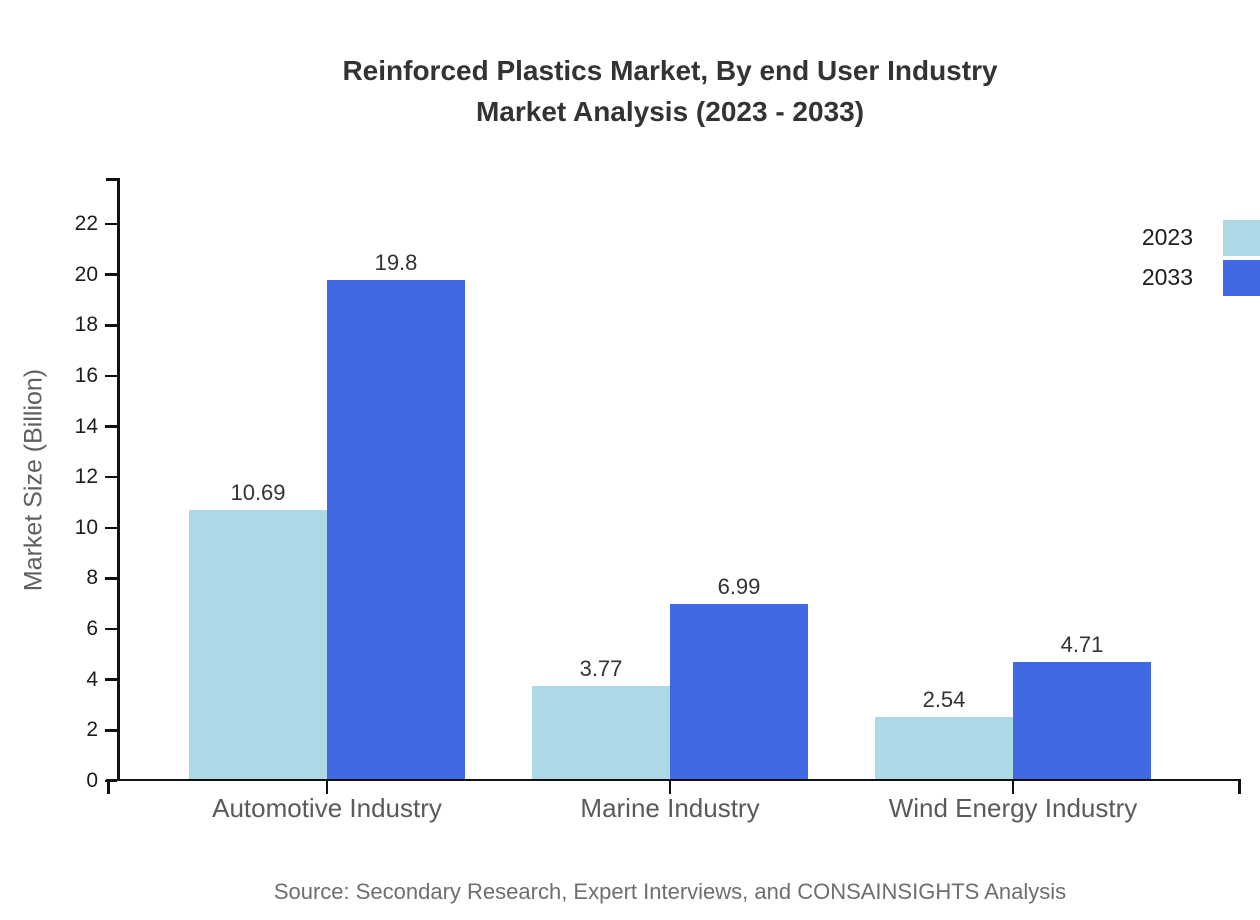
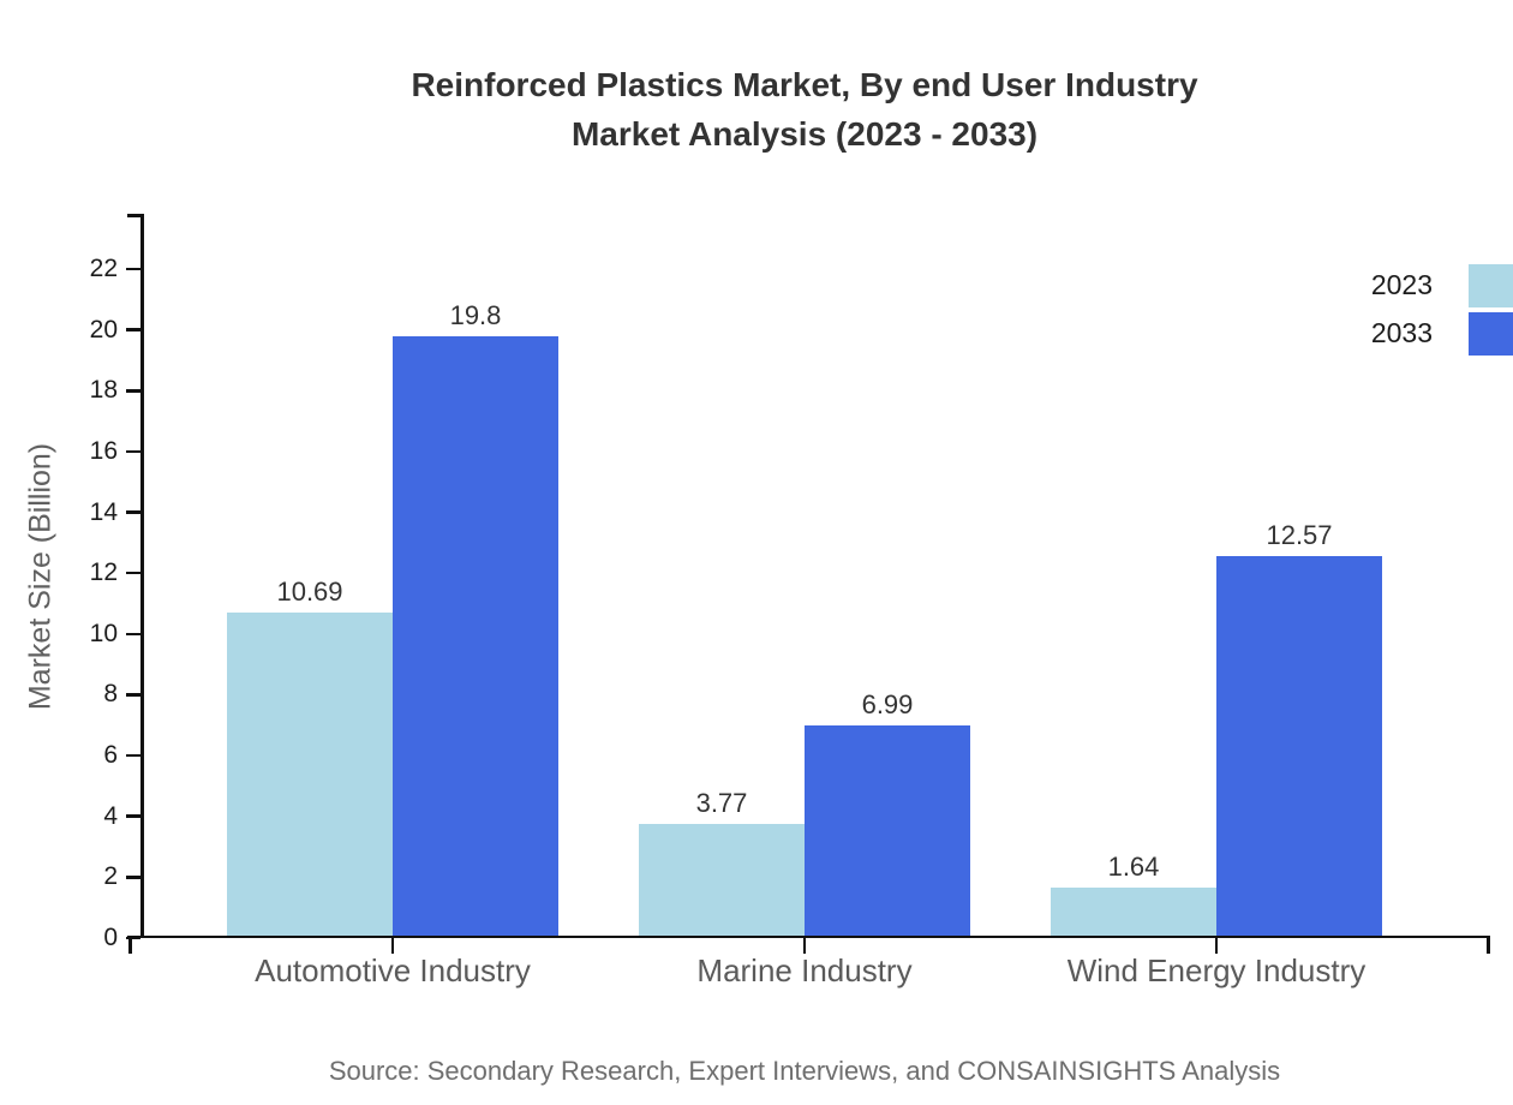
2023/Wind Energy Industry: 2.54 -> 1.64
2033/Wind Energy Industry: 4.71 -> 12.57
